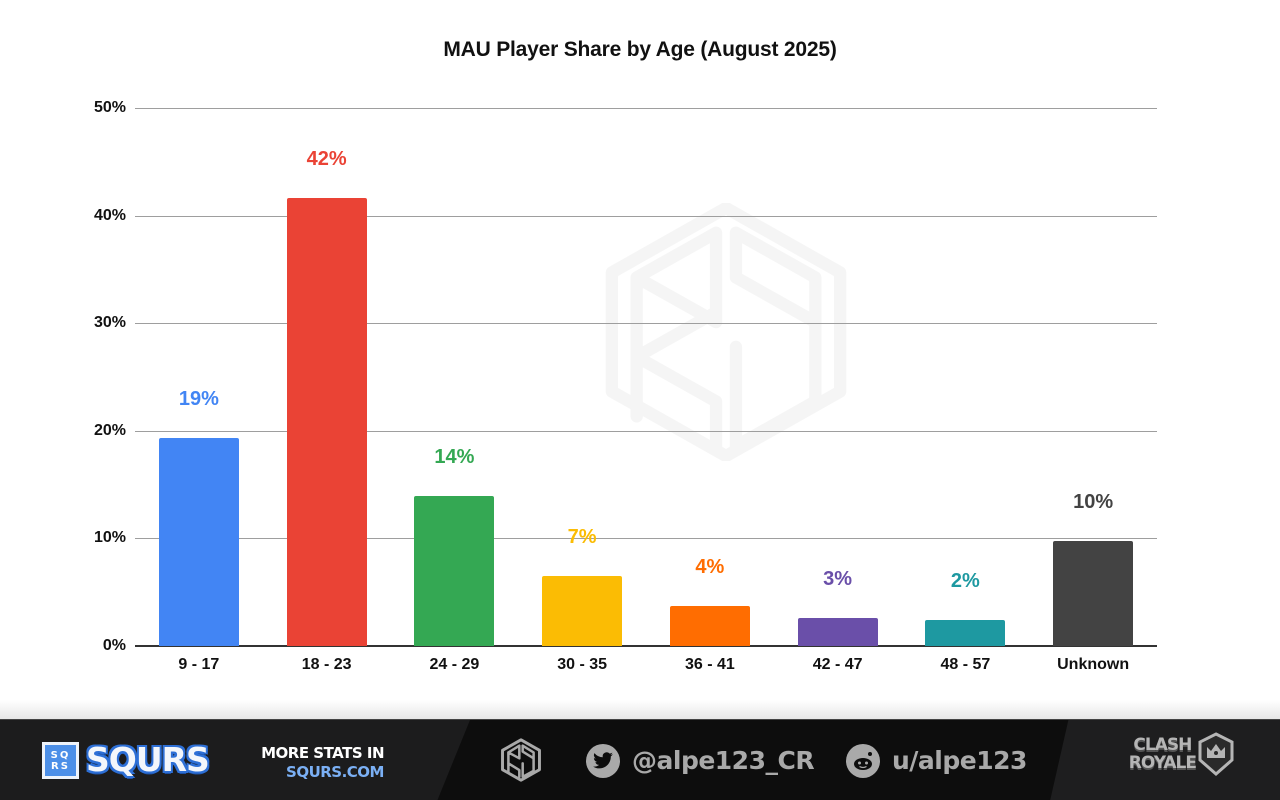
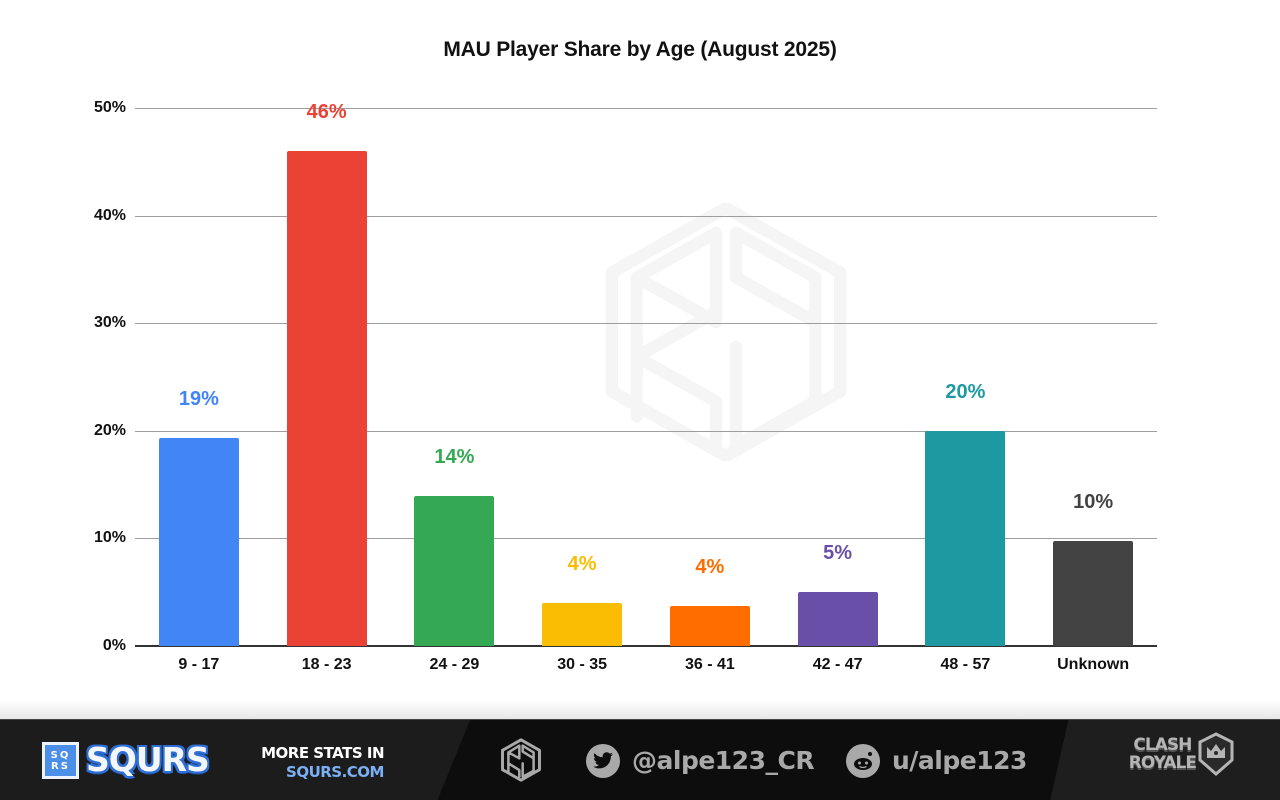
18 - 23: 42% -> 46%
30 - 35: 7% -> 4%
42 - 47: 3% -> 5%
48 - 57: 2% -> 20%
